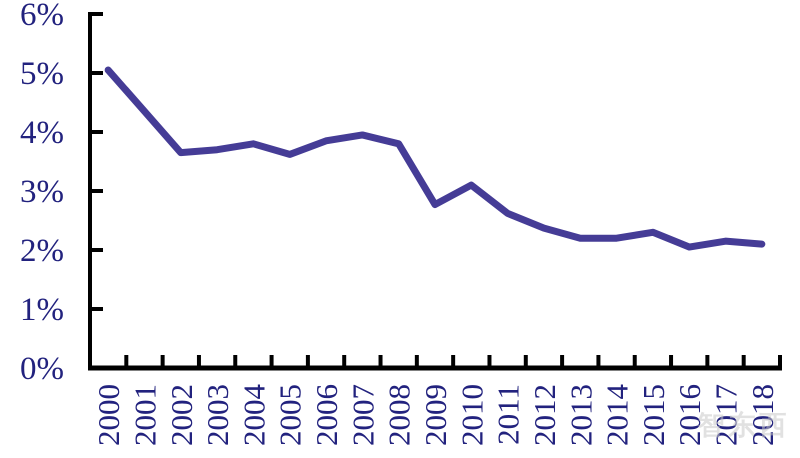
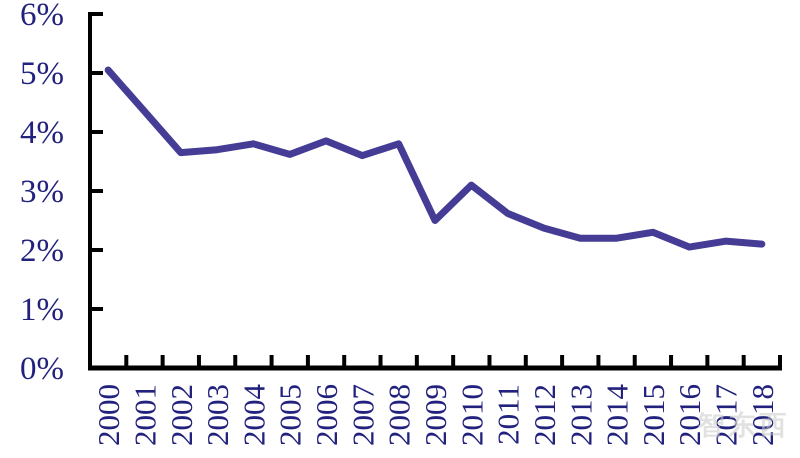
2007: 4.0% -> 3.6%
2009: 2.8% -> 2.5%
